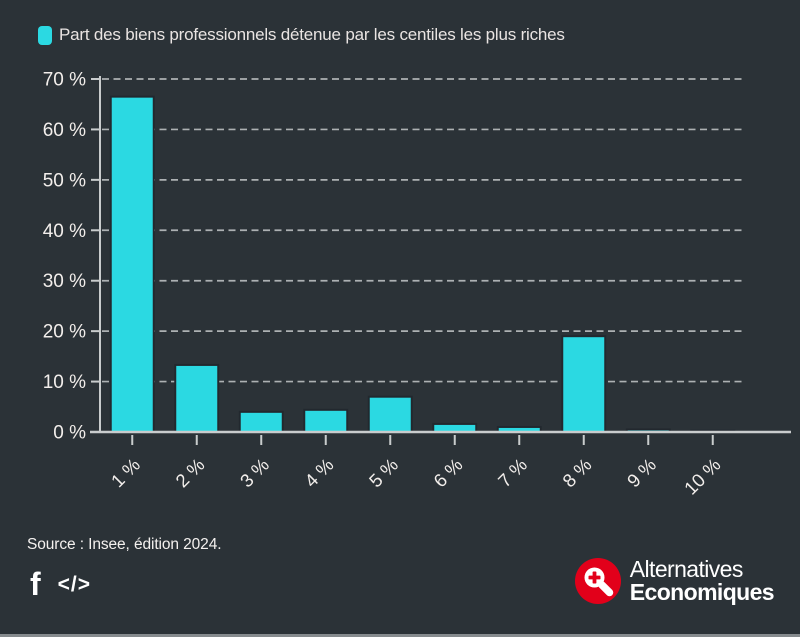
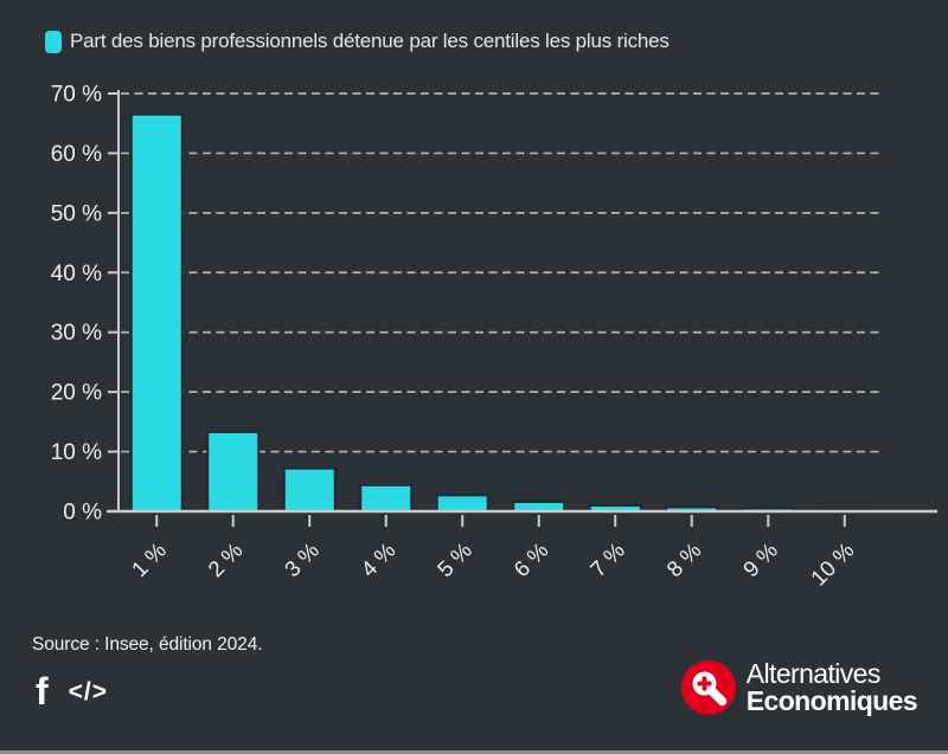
3 %: 4% -> 7%
5 %: 7% -> 3%
8 %: 19% -> 1%
